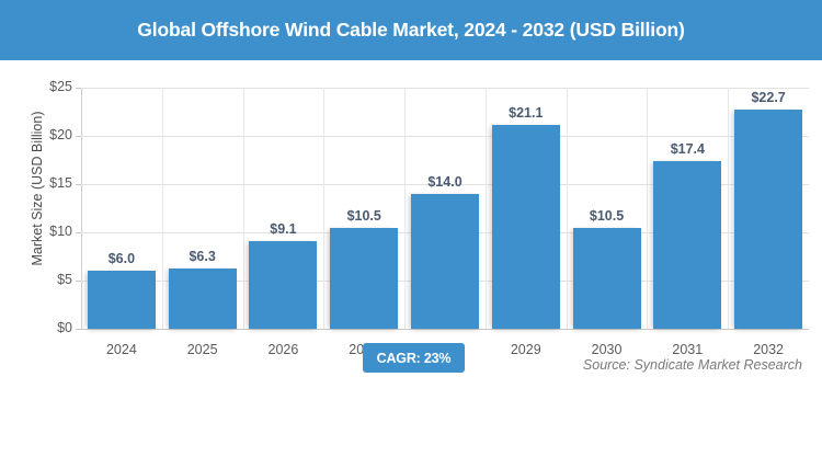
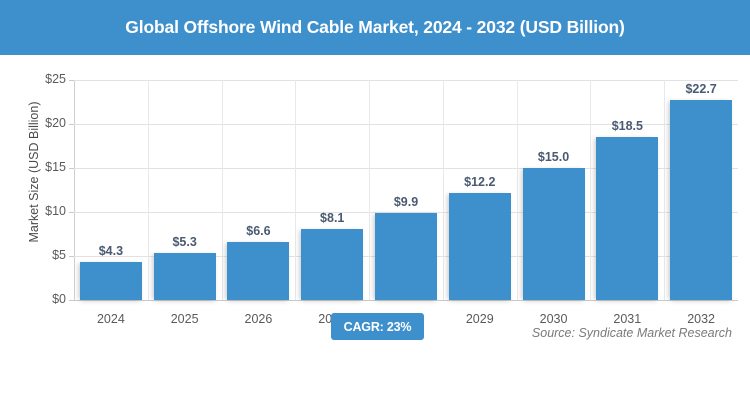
2024: $6.0 -> $4.3
2025: $6.3 -> $5.3
2026: $9.1 -> $6.6
2027: $10.5 -> $8.1
2028: $14.0 -> $9.9
2029: $21.1 -> $12.2
2030: $10.5 -> $15.0
2031: $17.4 -> $18.5
